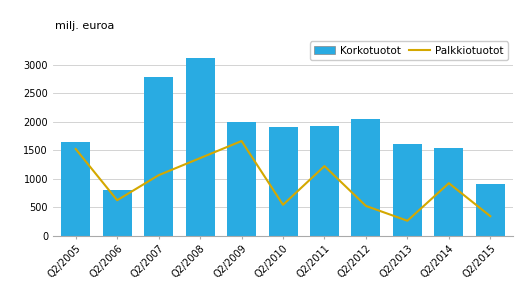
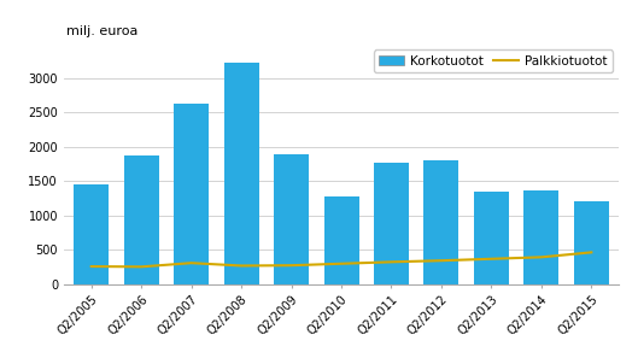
Korkotuotot/Q2/2005: 1640 -> 1450
Palkkiotuotot/Q2/2005: 1520 -> 260
Korkotuotot/Q2/2006: 800 -> 1870
Palkkiotuotot/Q2/2006: 620 -> 250
Korkotuotot/Q2/2007: 2780 -> 2620
Palkkiotuotot/Q2/2007: 1060 -> 300
Korkotuotot/Q2/2008: 3120 -> 3230
Palkkiotuotot/Q2/2008: 1360 -> 260
Korkotuotot/Q2/2009: 2000 -> 1880
Palkkiotuotot/Q2/2009: 1660 -> 270
Korkotuotot/Q2/2010: 1900 -> 1270
Palkkiotuotot/Q2/2010: 540 -> 300
Korkotuotot/Q2/2011: 1920 -> 1760
Palkkiotuotot/Q2/2011: 1220 -> 320
Korkotuotot/Q2/2012: 2040 -> 1800
Palkkiotuotot/Q2/2012: 520 -> 340
Korkotuotot/Q2/2013: 1600 -> 1350
Palkkiotuotot/Q2/2013: 260 -> 360
Korkotuotot/Q2/2014: 1540 -> 1360
Palkkiotuotot/Q2/2014: 920 -> 390
Korkotuotot/Q2/2015: 900 -> 1200
Palkkiotuotot/Q2/2015: 340 -> 460
